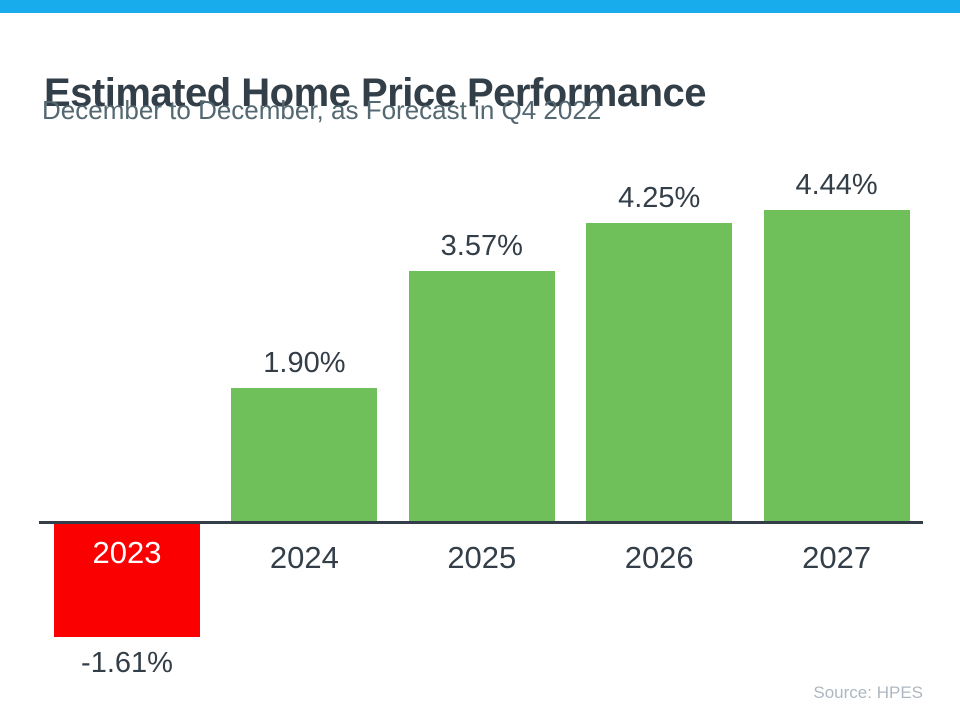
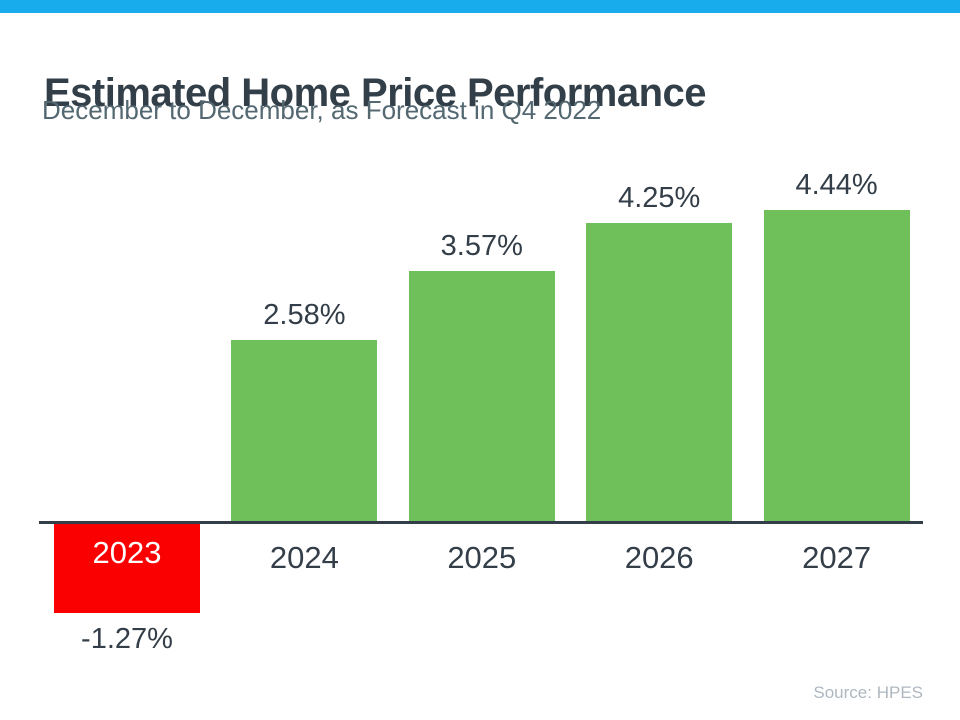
2023: -1.61% -> -1.27%
2024: 1.90% -> 2.58%
